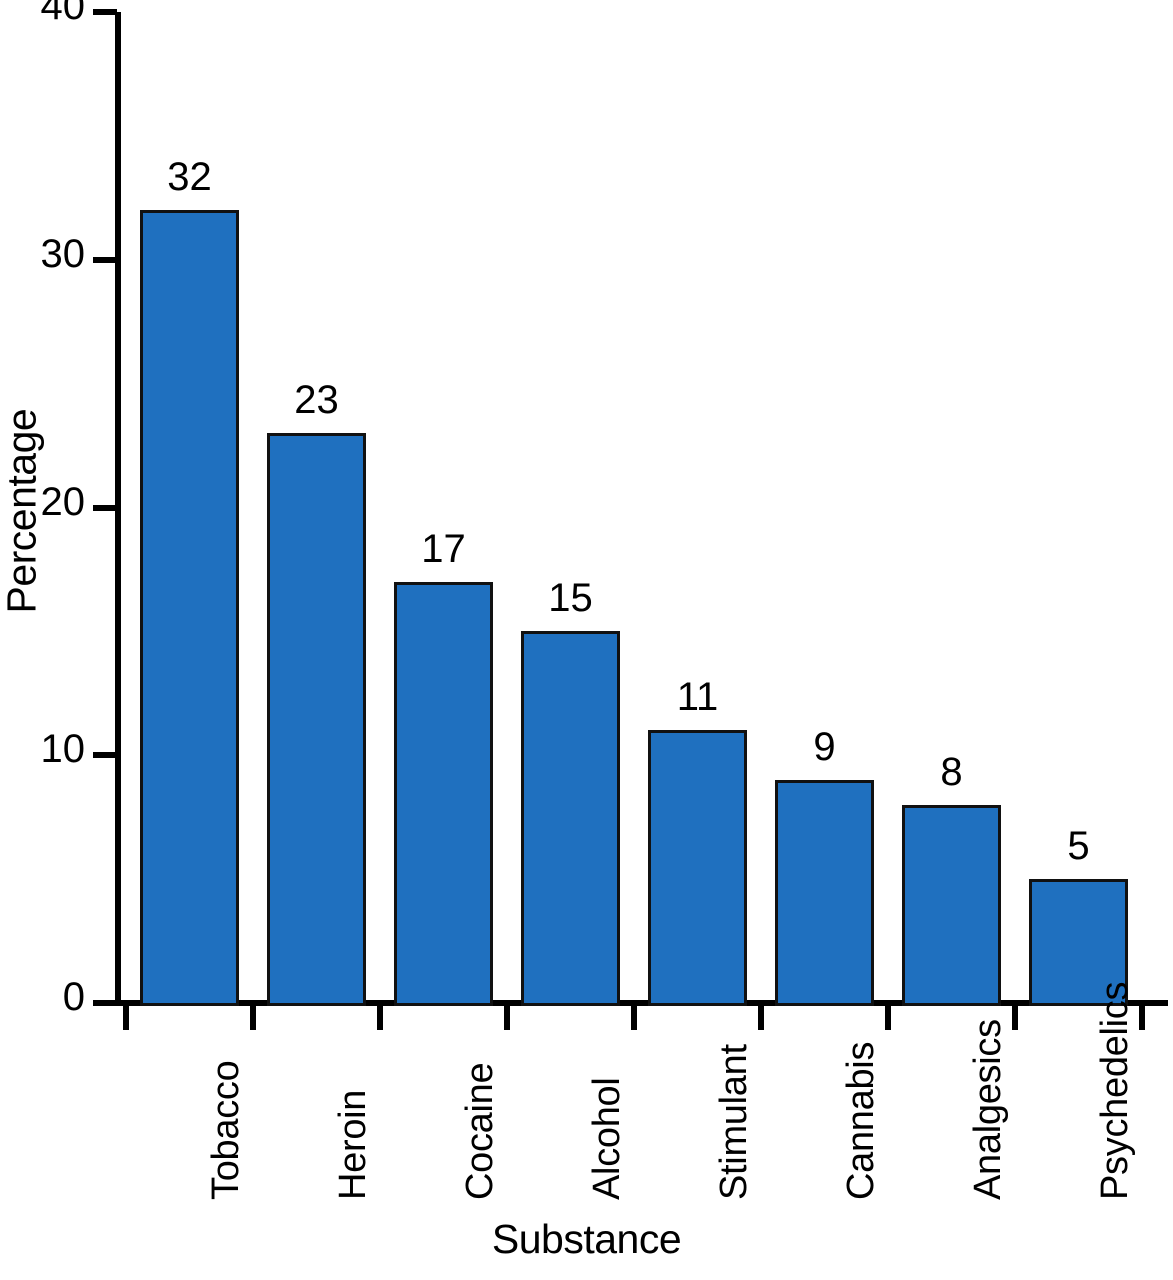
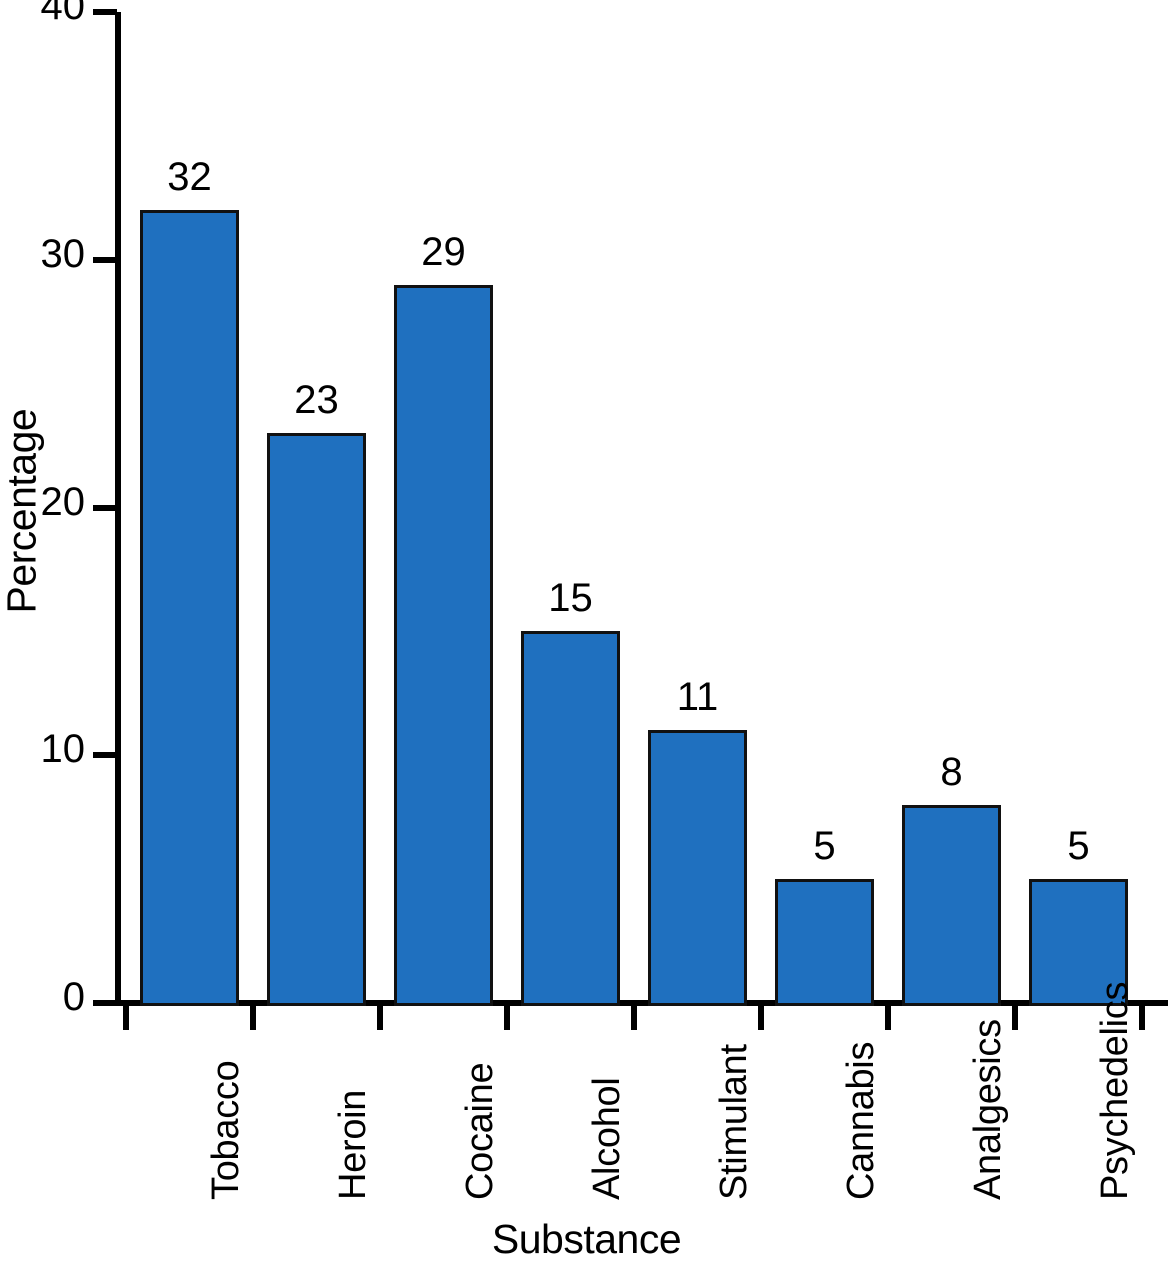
Cocaine: 17 -> 29
Cannabis: 9 -> 5
